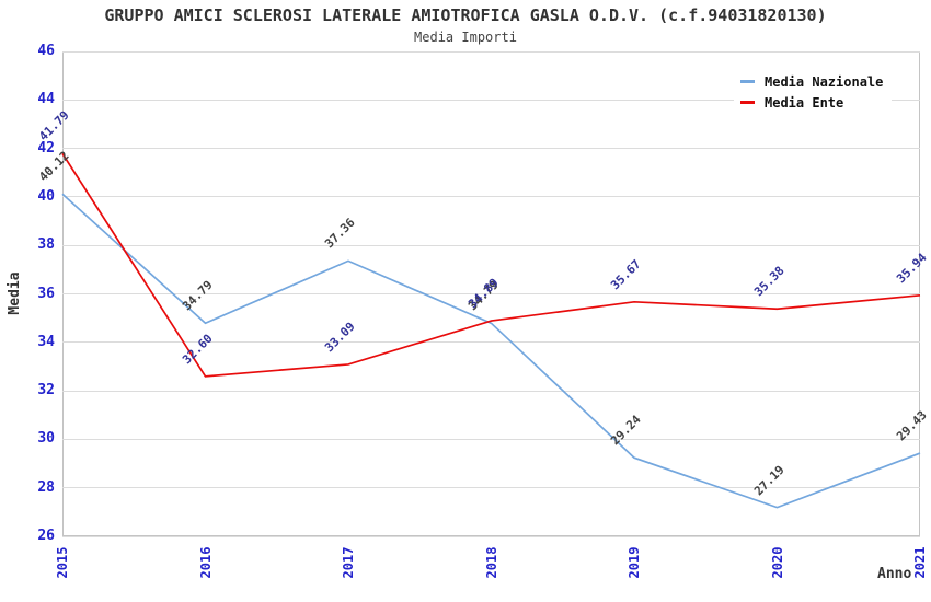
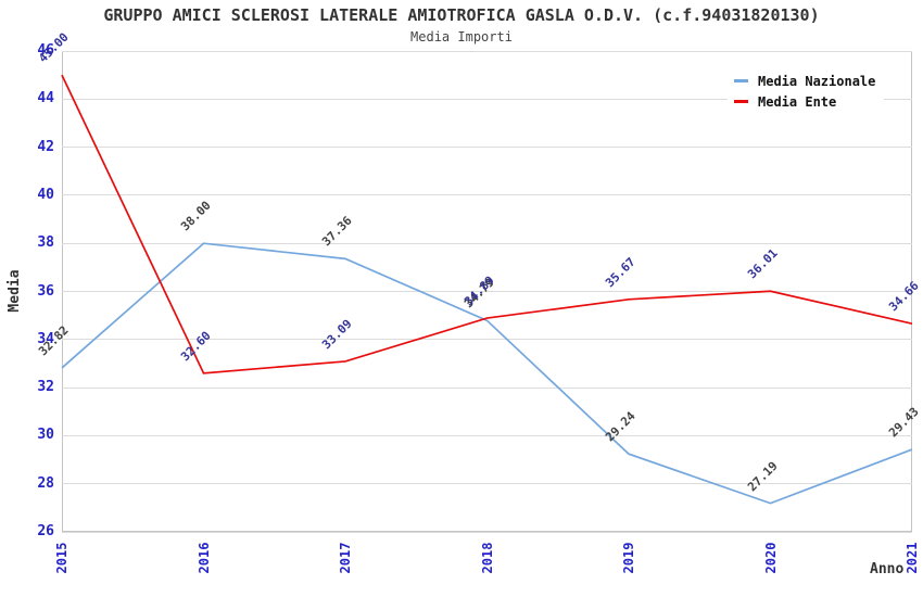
Media Nazionale/2015: 40.12 -> 32.82
Media Ente/2015: 41.79 -> 45.00
Media Nazionale/2016: 34.79 -> 38.00
Media Ente/2020: 35.38 -> 36.01
Media Ente/2021: 35.94 -> 34.66
